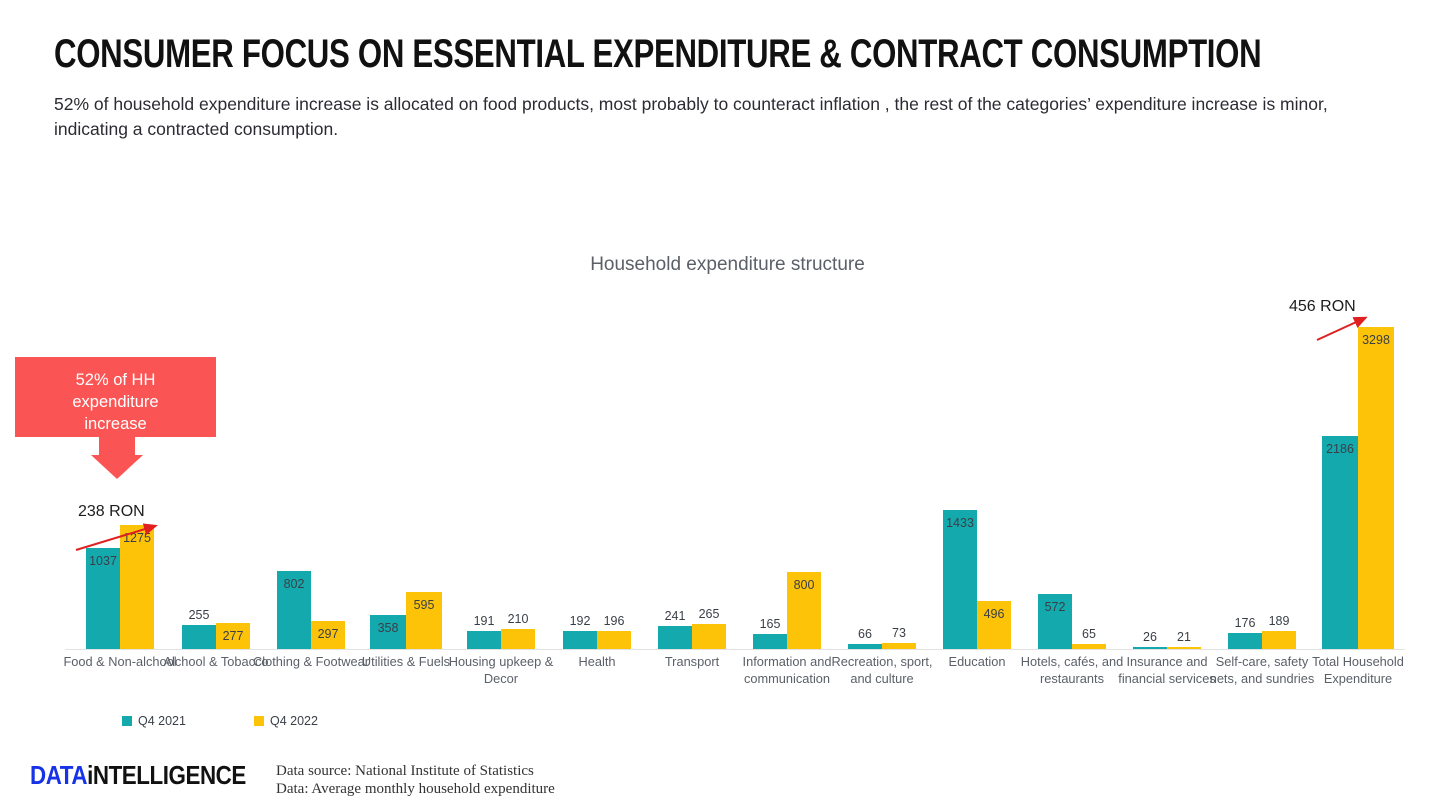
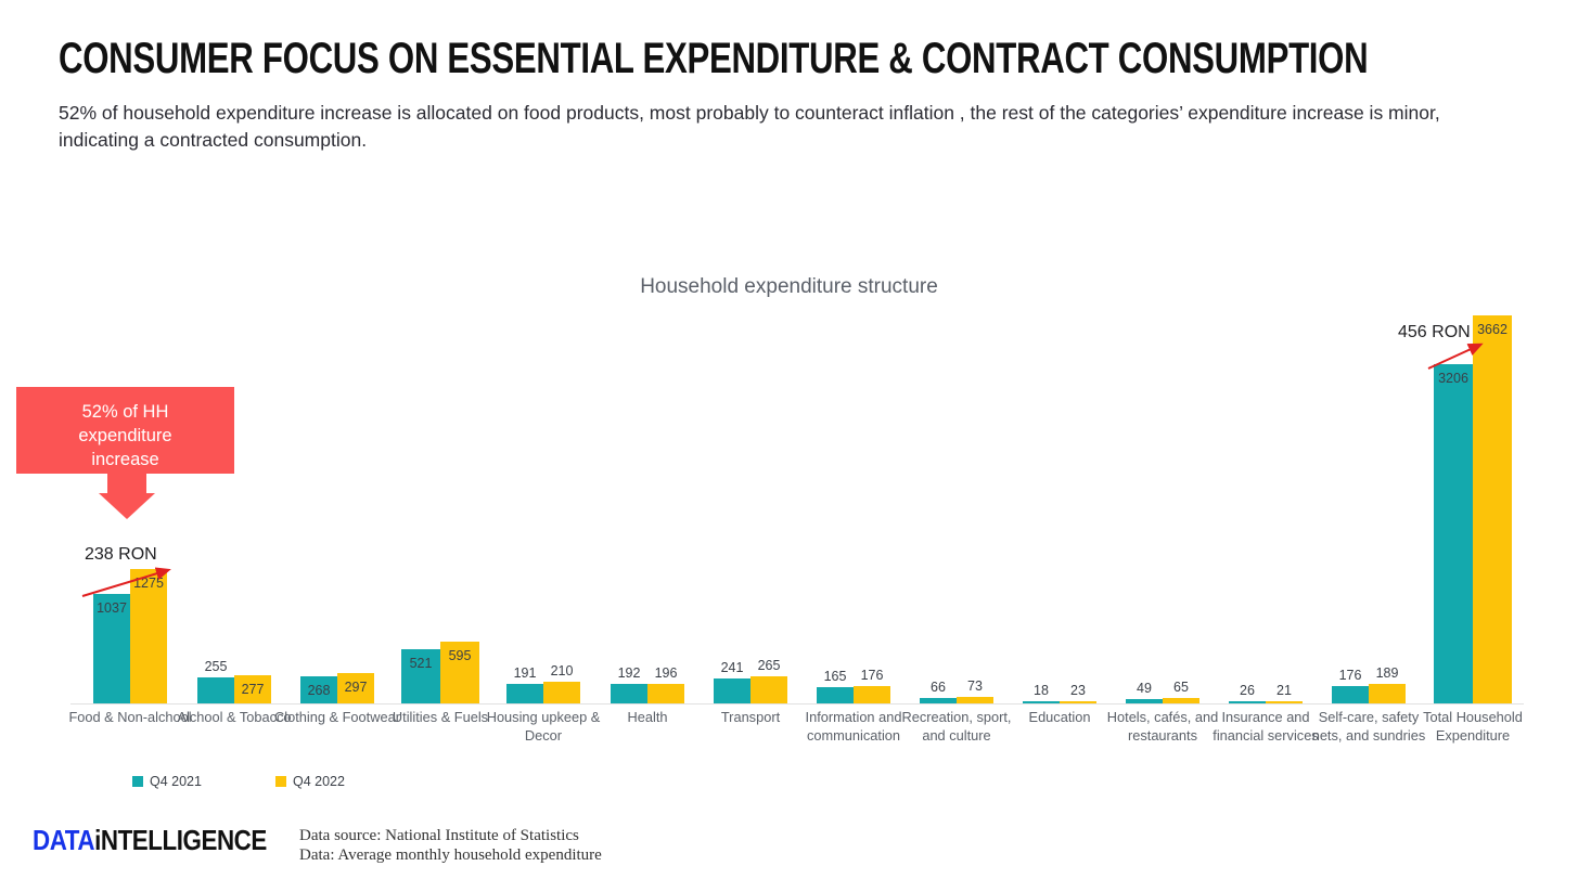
Q4 2021/Clothing & Footwear: 802 -> 268
Q4 2021/Utilities & Fuels: 358 -> 521
Q4 2022/Information and communication: 800 -> 176
Q4 2021/Education: 1433 -> 18
Q4 2022/Education: 496 -> 23
Q4 2021/Hotels, cafés, and restaurants: 572 -> 49
Q4 2021/Total Household Expenditure: 2186 -> 3206
Q4 2022/Total Household Expenditure: 3298 -> 3662
